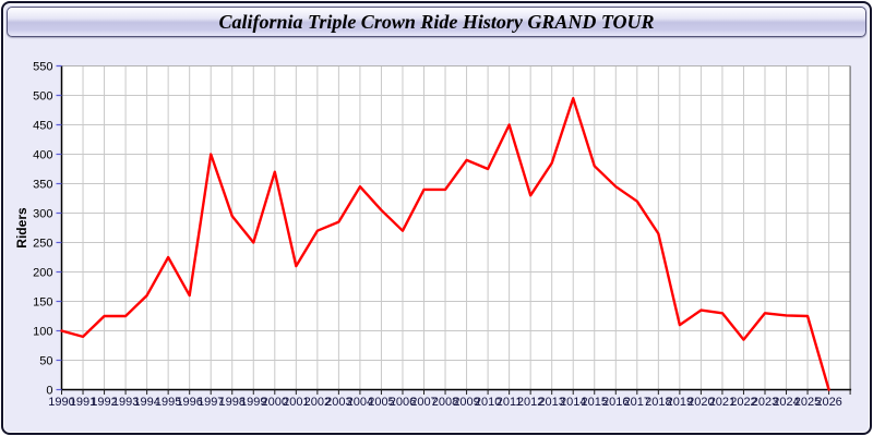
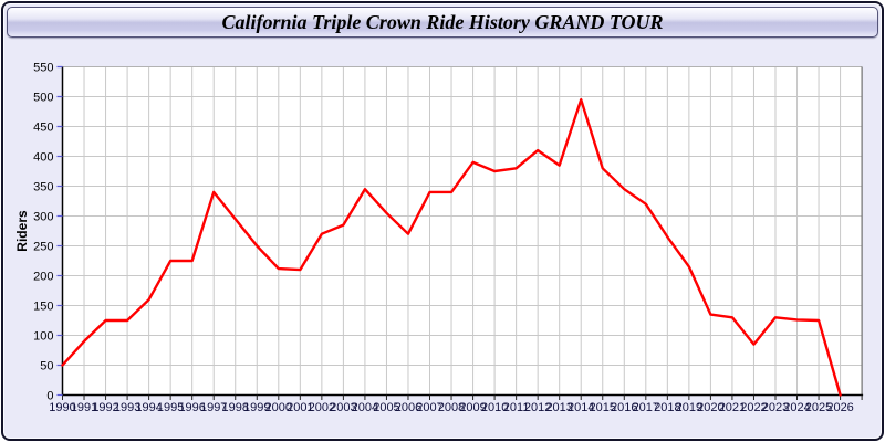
1990: 100 -> 50
1996: 160 -> 220
1997: 400 -> 340
2000: 370 -> 210
2011: 450 -> 380
2012: 330 -> 410
2019: 110 -> 220
